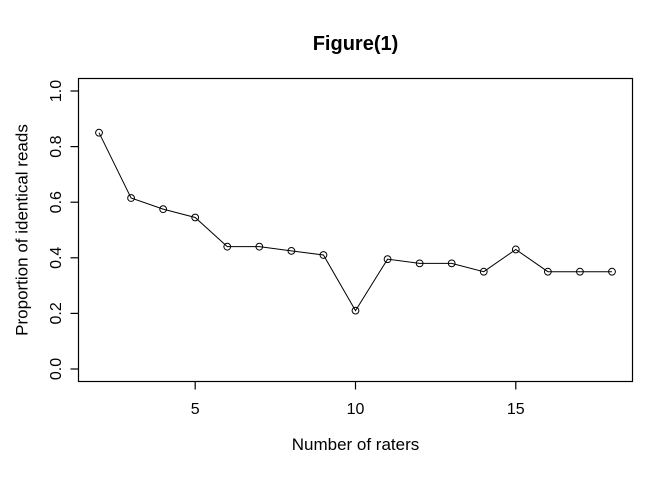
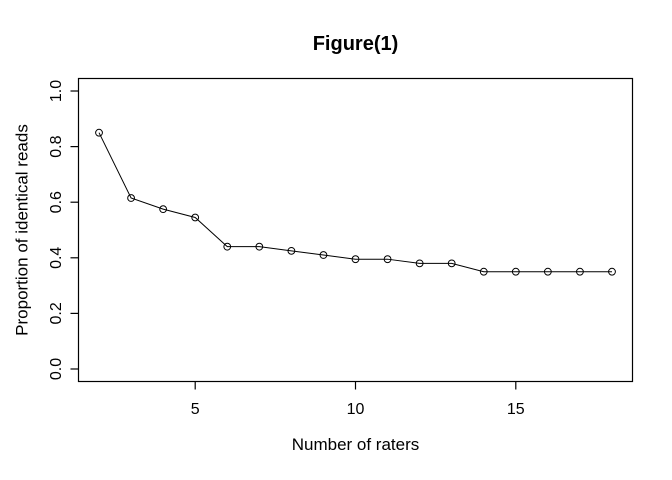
10: 0.21 -> 0.40
15: 0.43 -> 0.35
